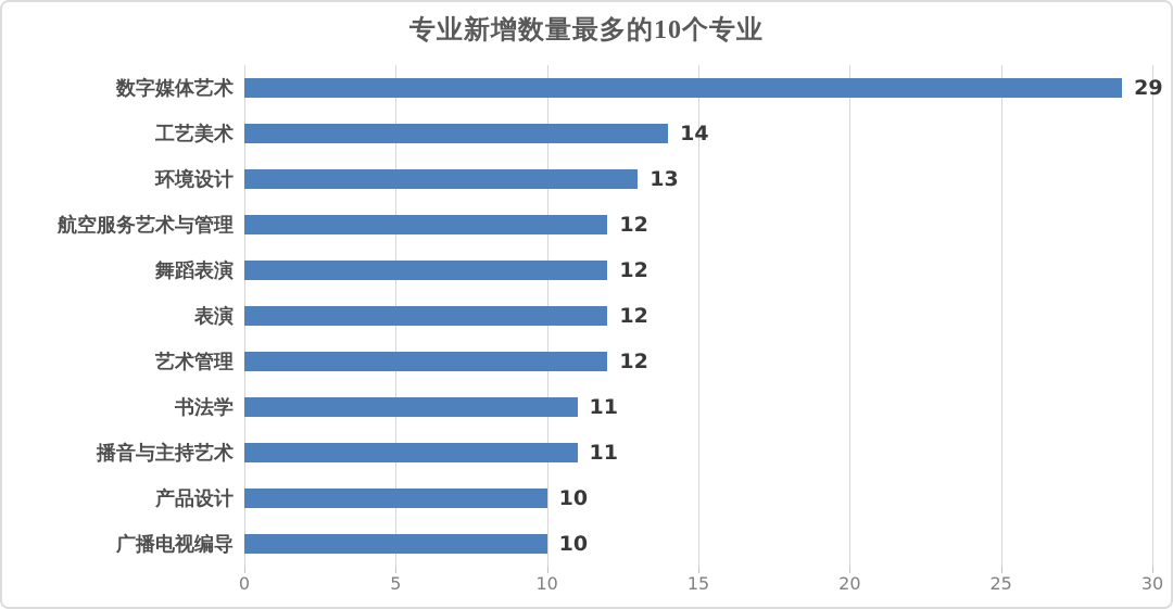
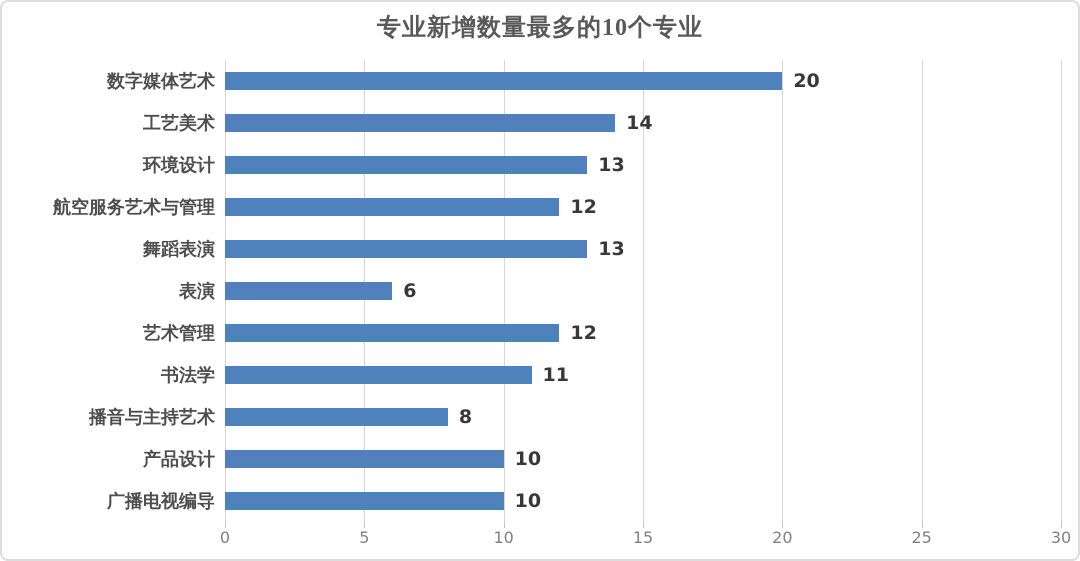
数字媒体艺术: 29 -> 20
舞蹈表演: 12 -> 13
表演: 12 -> 6
播音与主持艺术: 11 -> 8
